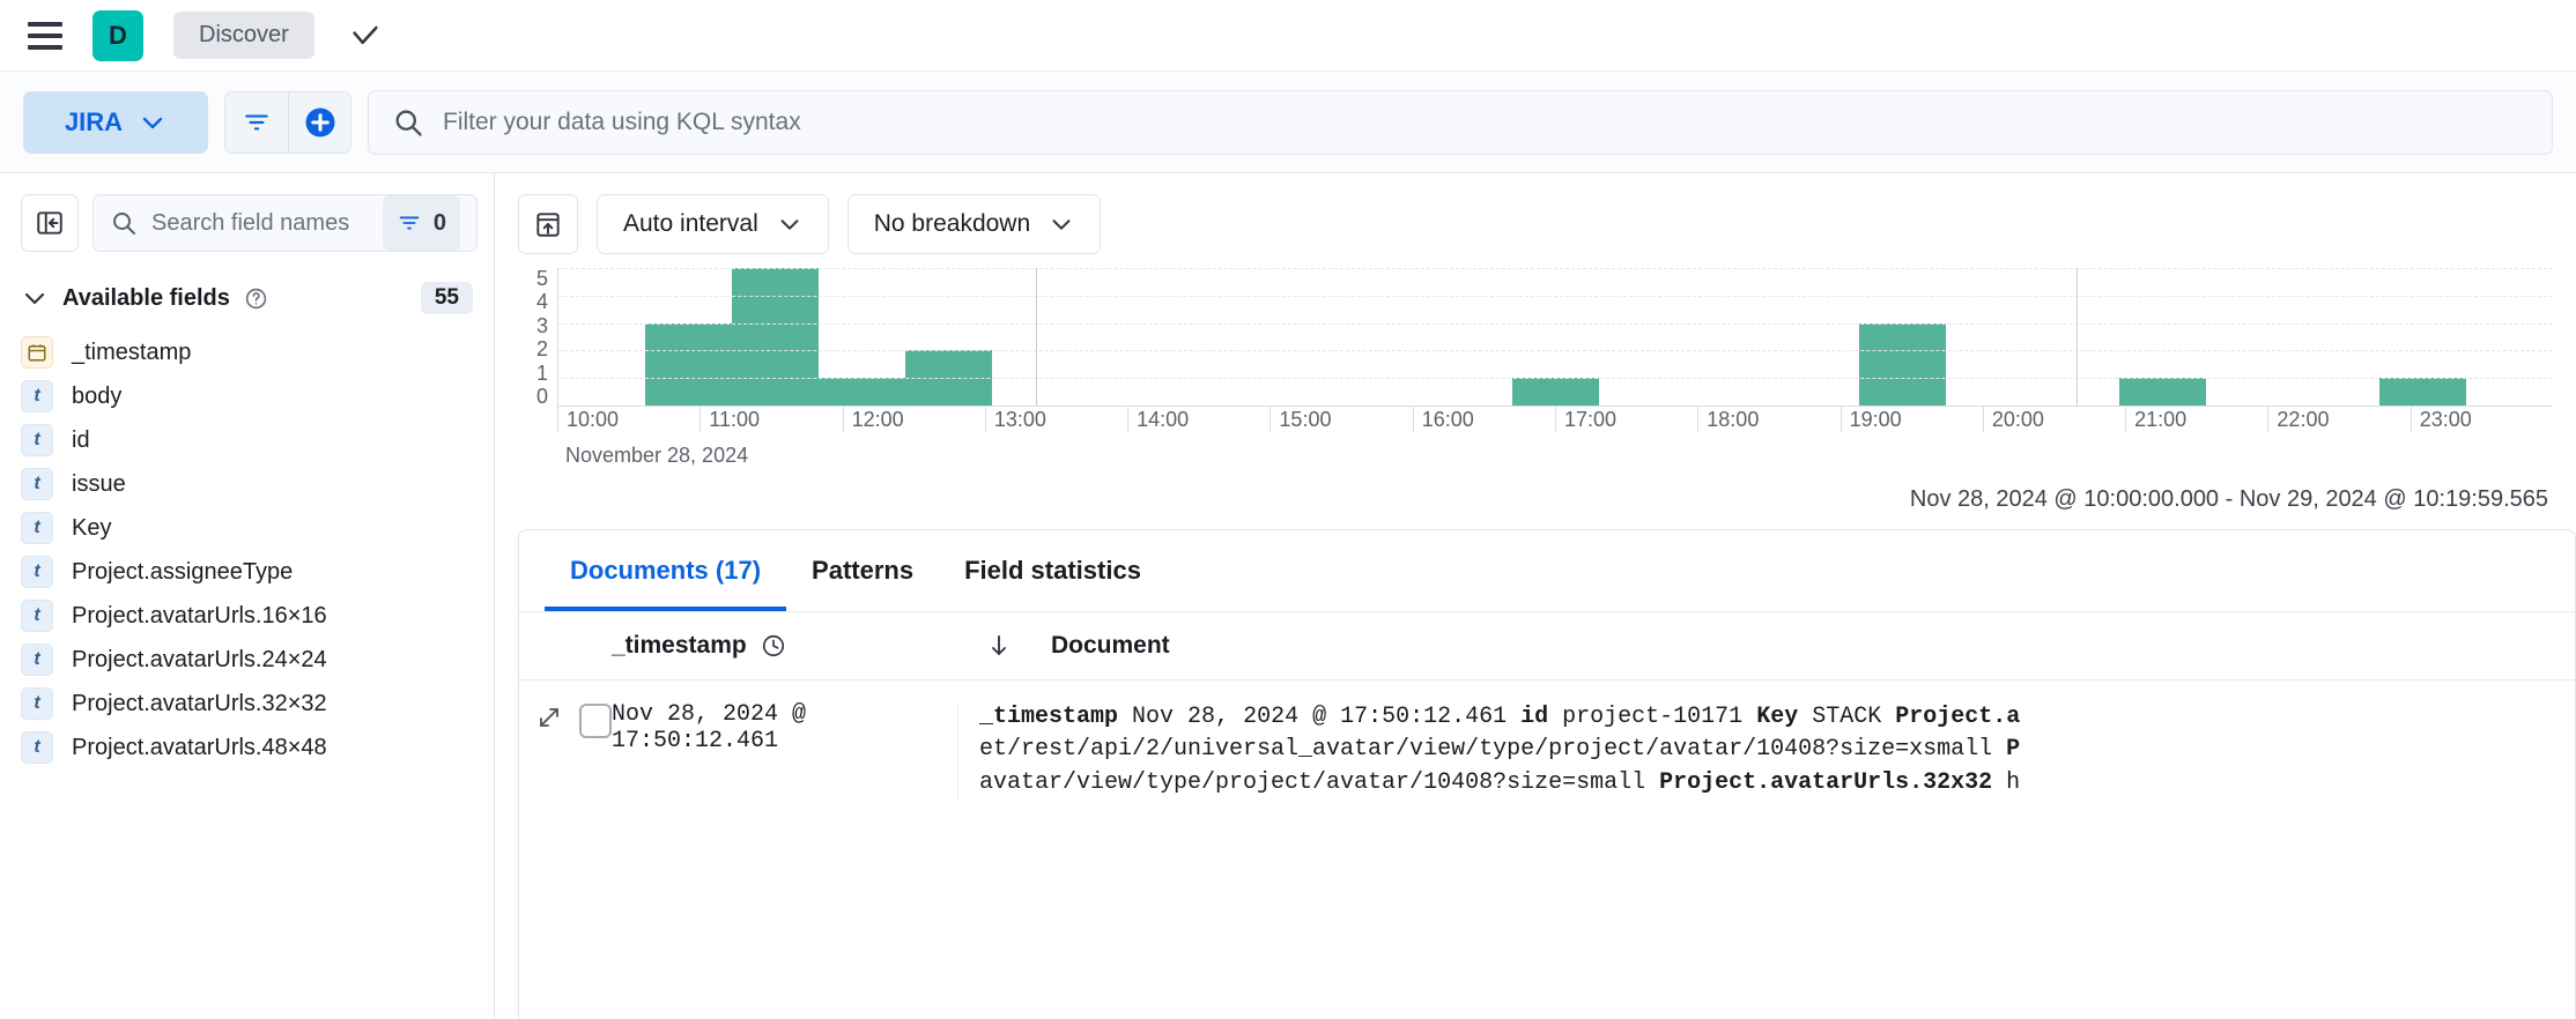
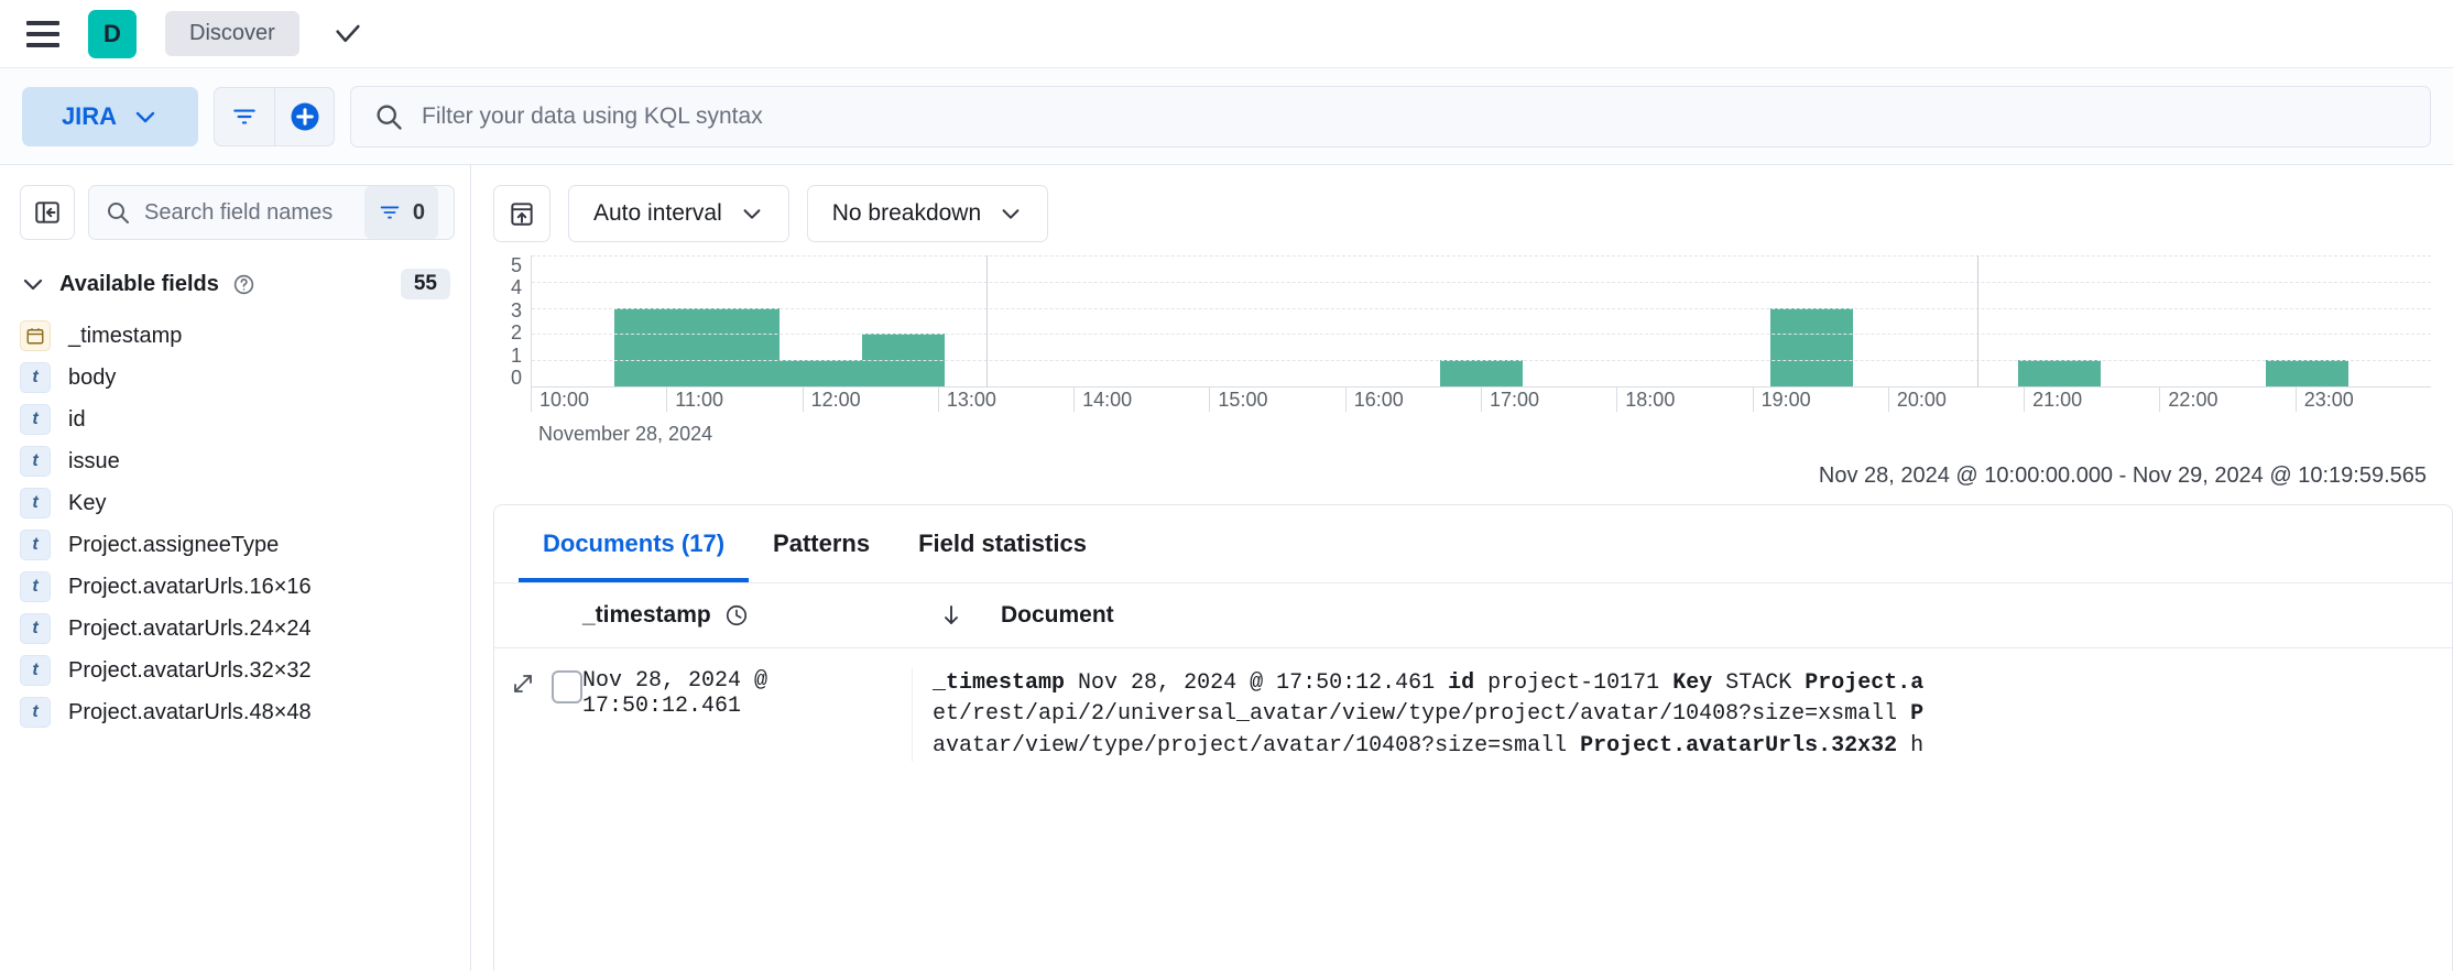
11:00: 5 -> 3
